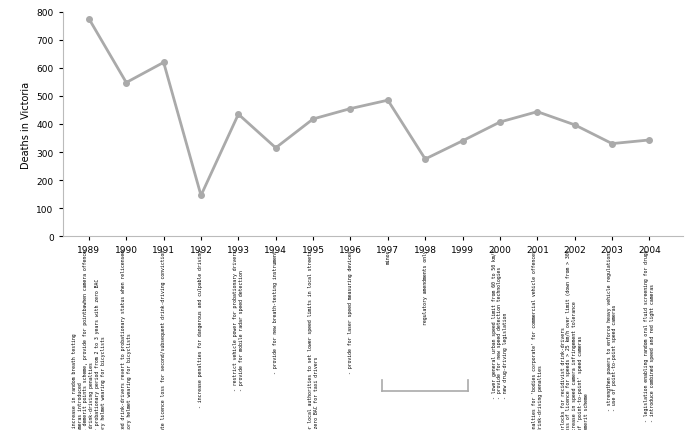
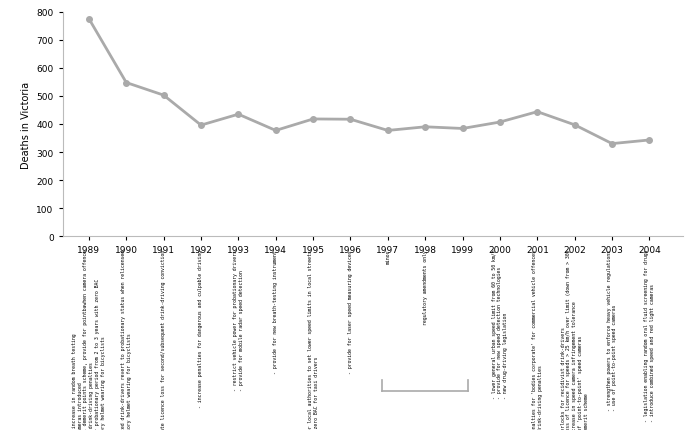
1991: 620 -> 503
1992: 145 -> 396
1994: 315 -> 377
1996: 455 -> 417
1997: 485 -> 377
1998: 275 -> 390
1999: 340 -> 384
